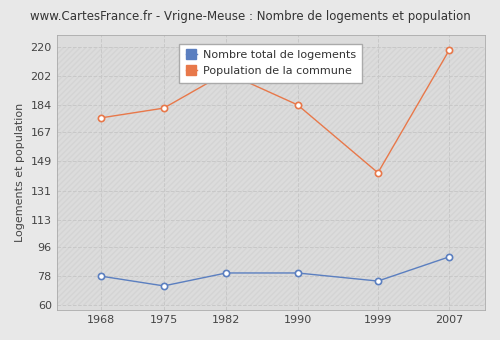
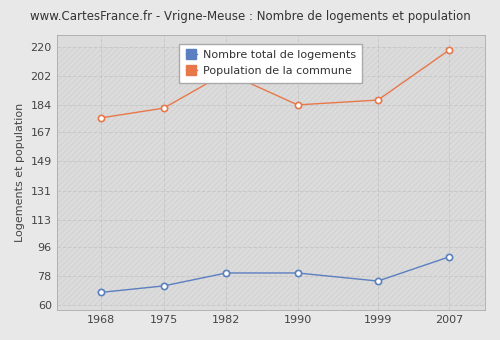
Nombre total de logements/1968: 78 -> 68
Population de la commune/1999: 142 -> 187
